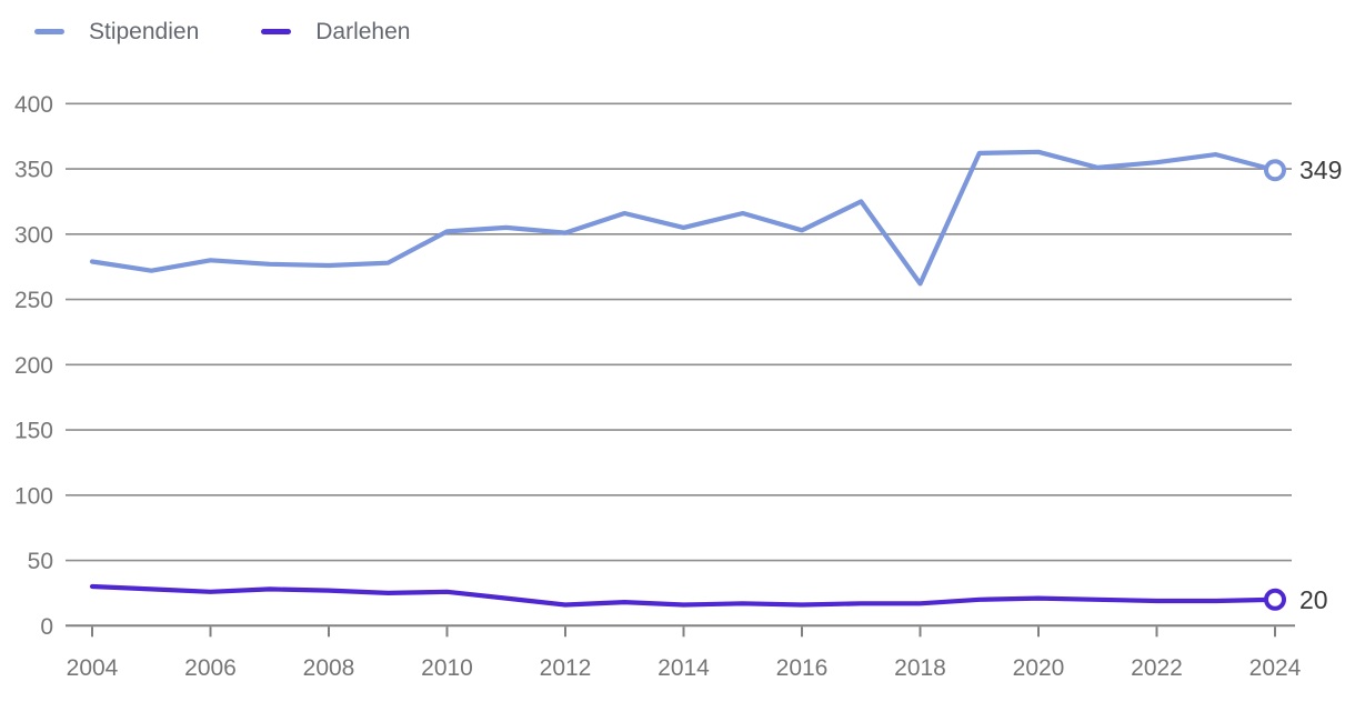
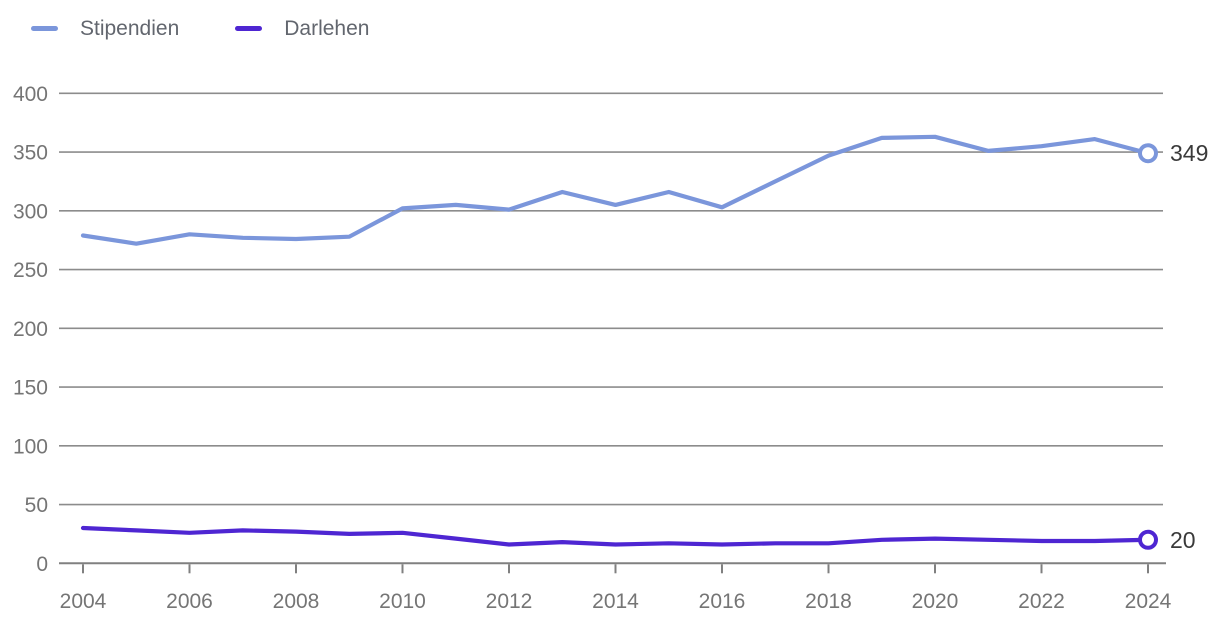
Stipendien/2018: 262 -> 347
